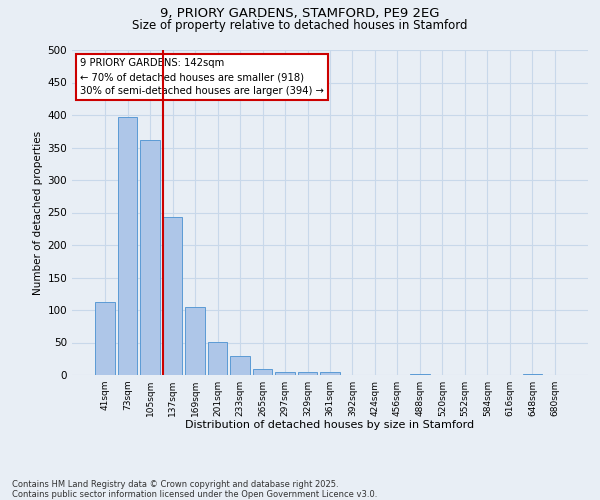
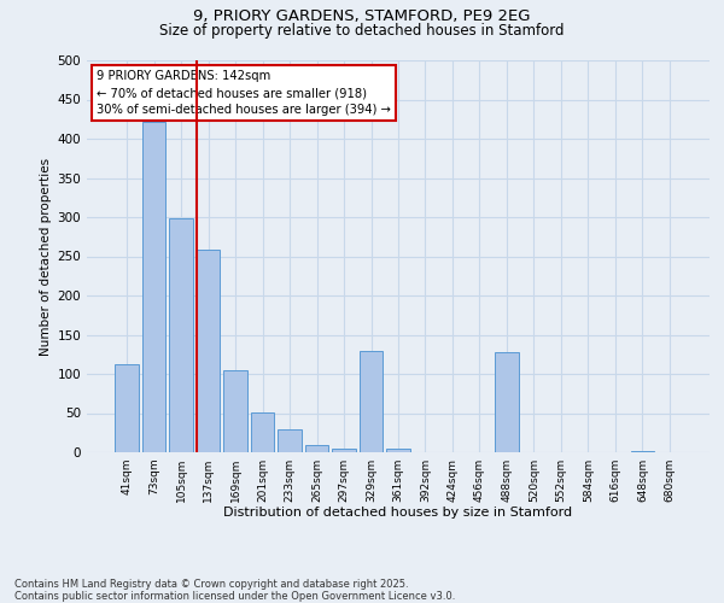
73sqm: 397 -> 422
105sqm: 362 -> 298
137sqm: 243 -> 258
329sqm: 4 -> 130
488sqm: 1 -> 128
